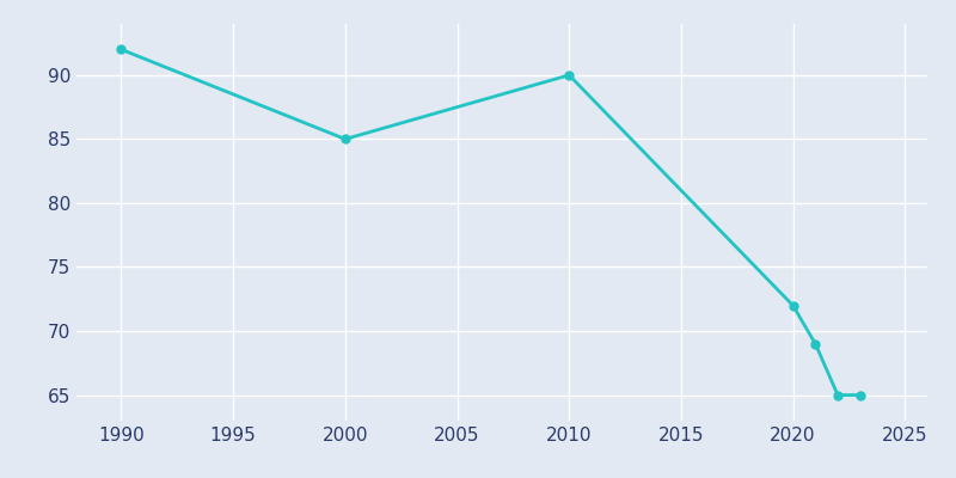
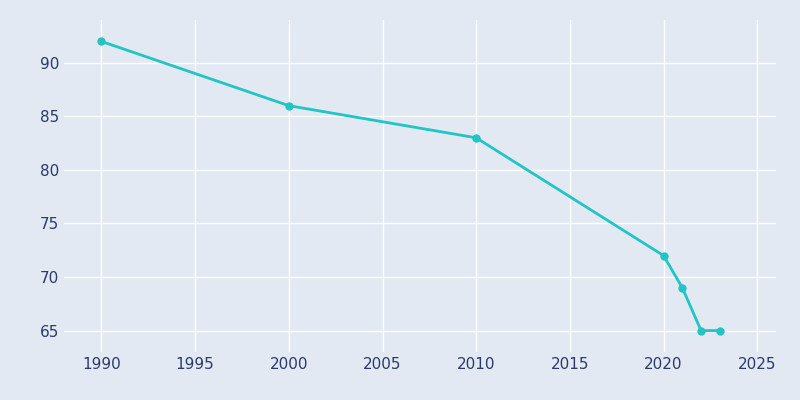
2000: 85 -> 86
2010: 90 -> 83
